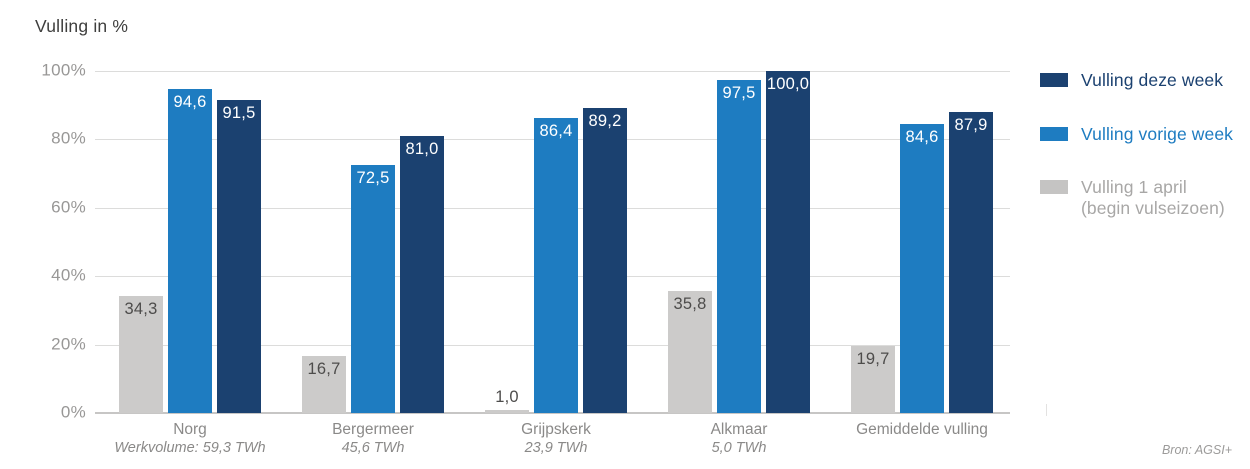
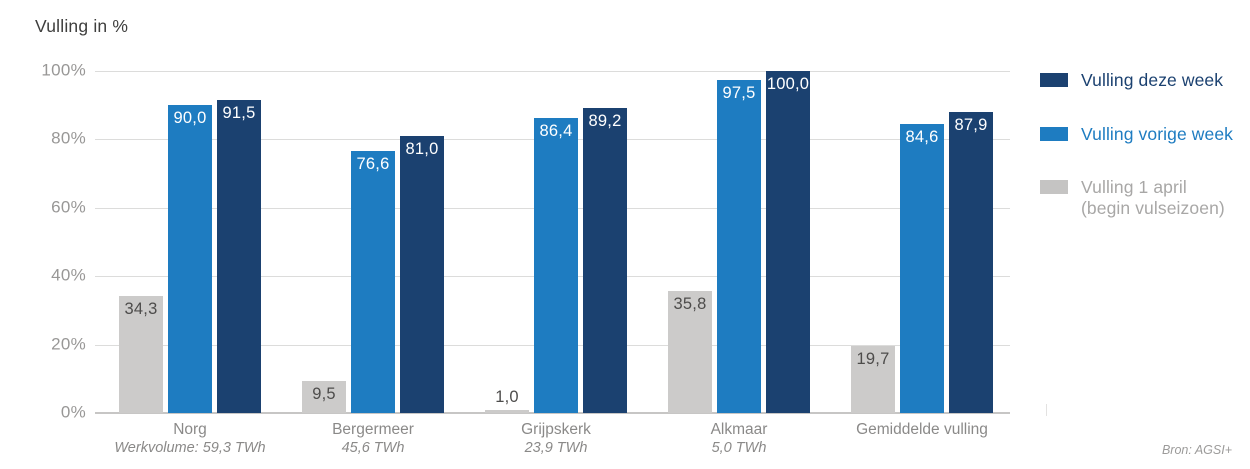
Vulling vorige week/Norg: 94,6 -> 90,0
Vulling 1 april (begin vulseizoen)/Bergermeer: 16,7 -> 9,5
Vulling vorige week/Bergermeer: 72,5 -> 76,6
